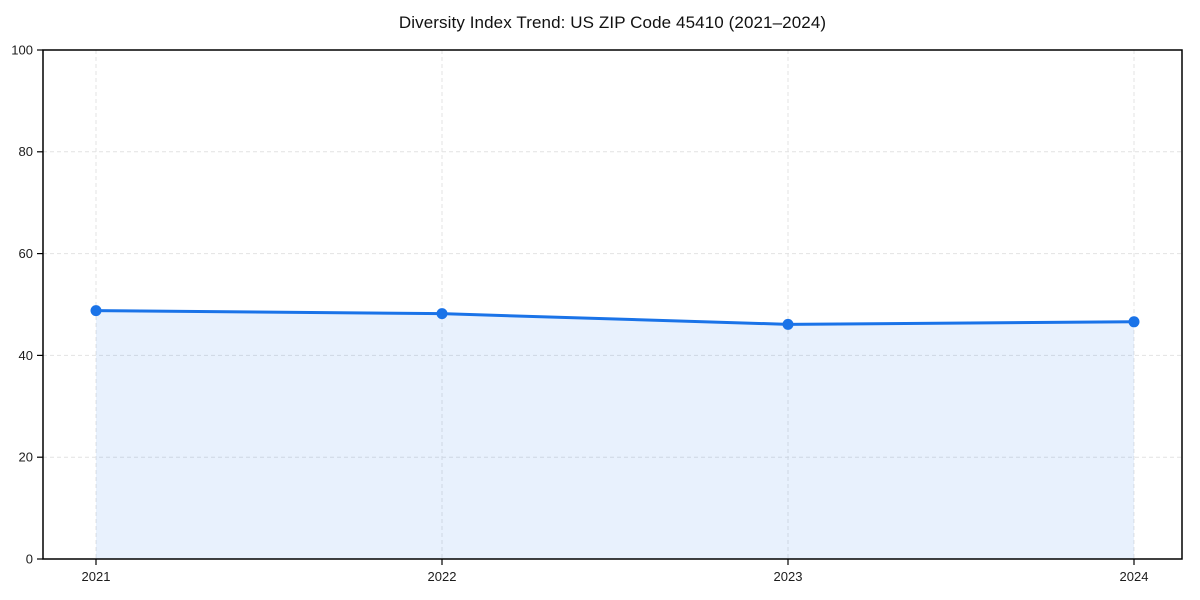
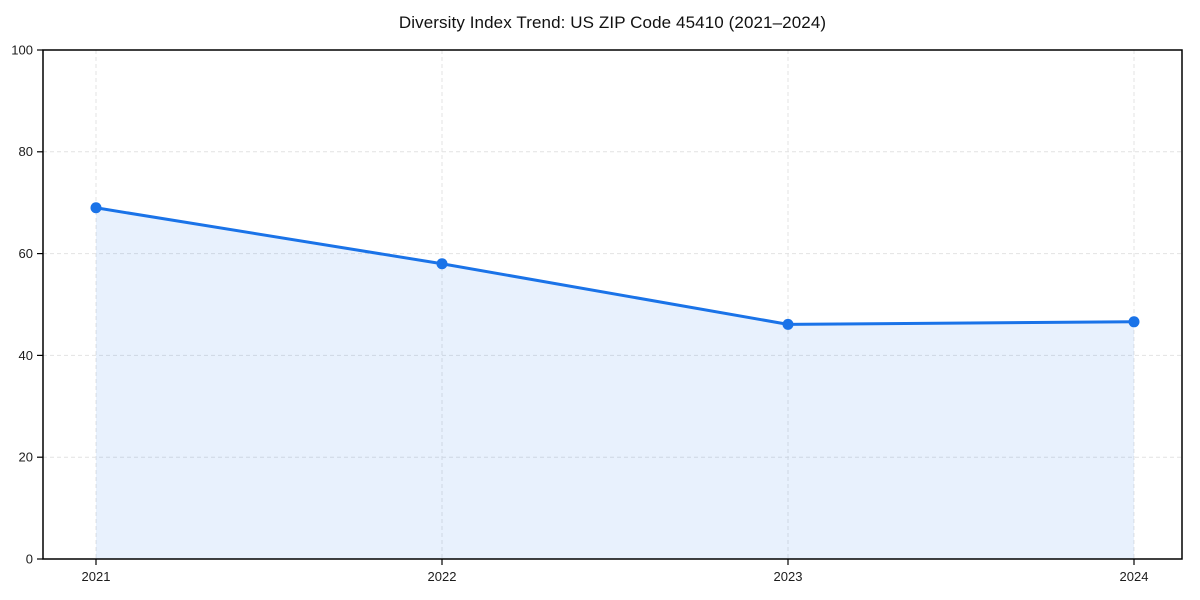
2021: 49 -> 69
2022: 48 -> 58
